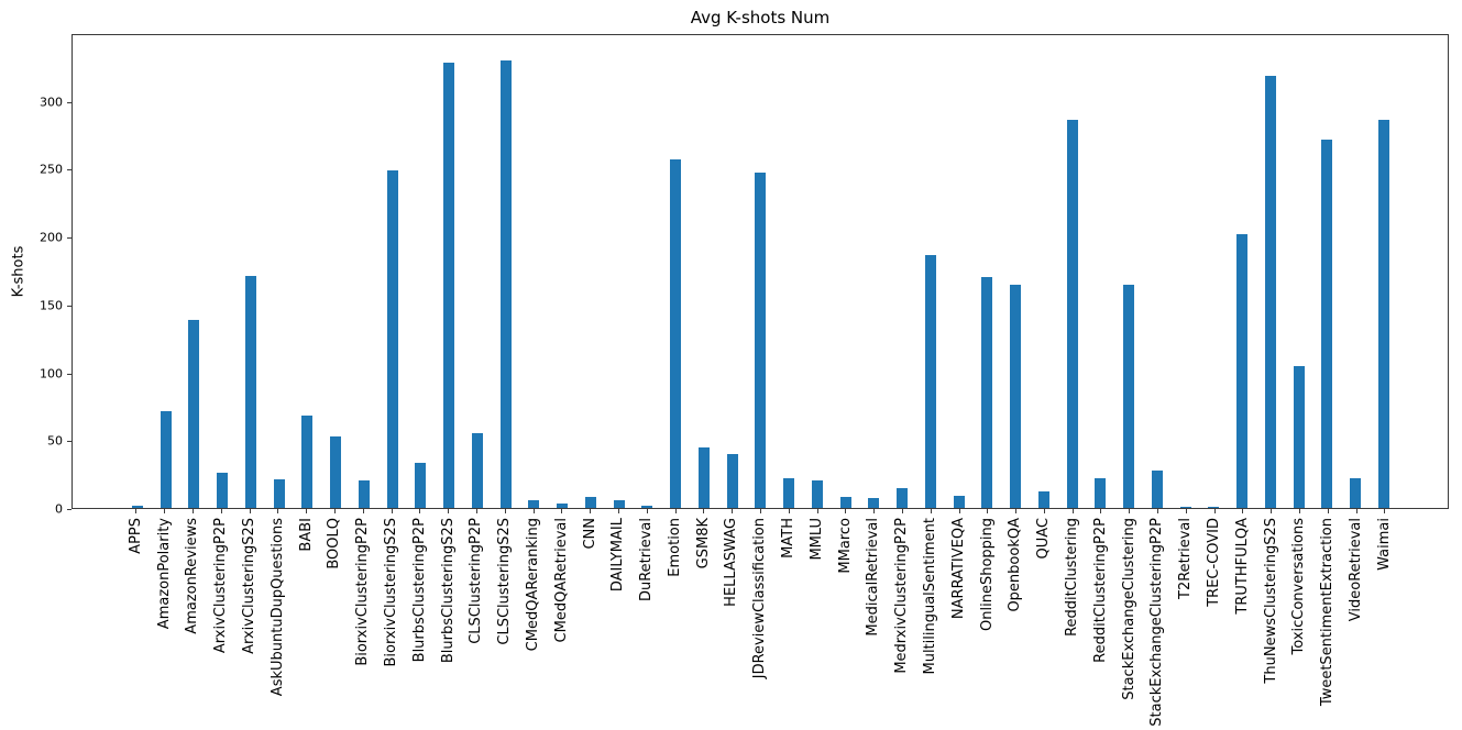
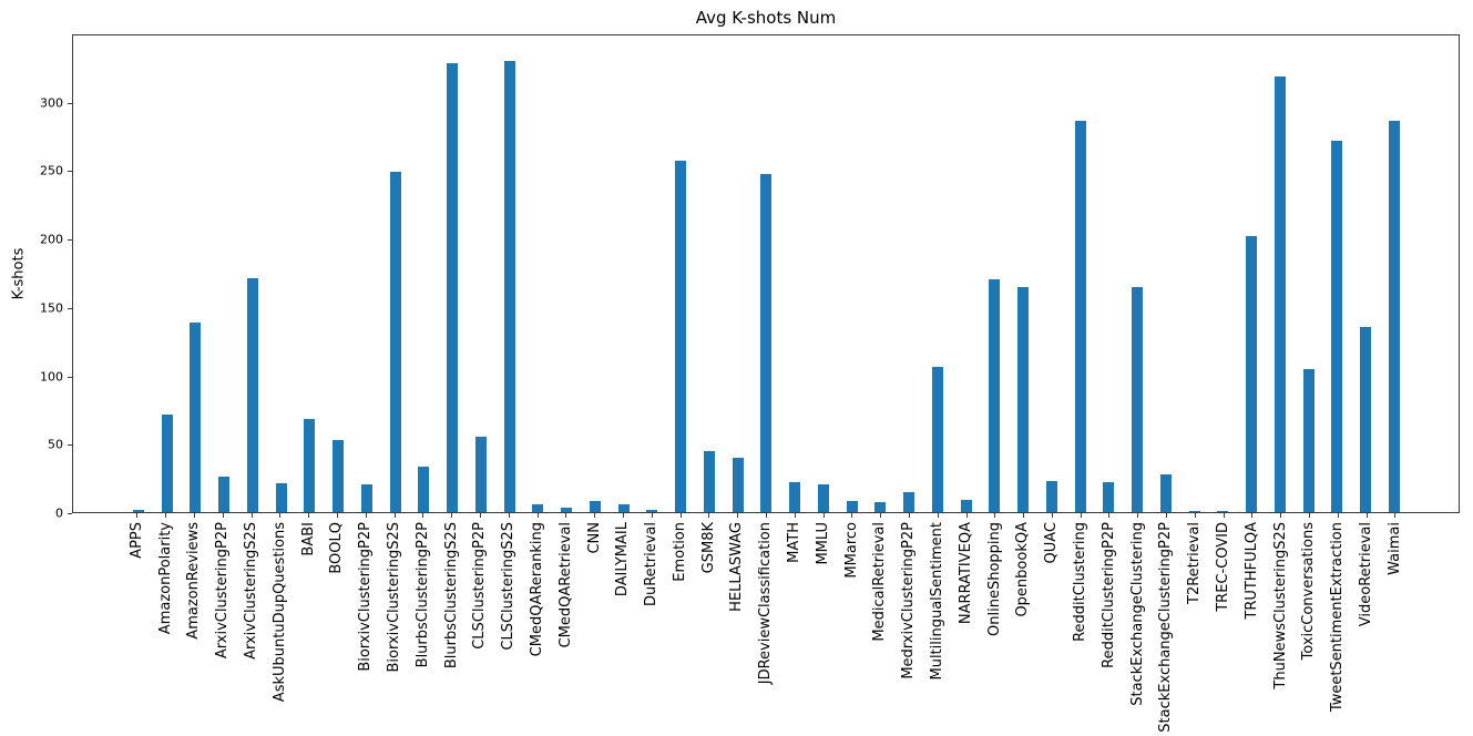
MultilingualSentiment: 187 -> 107
QUAC: 12 -> 23
VideoRetrieval: 22 -> 136
